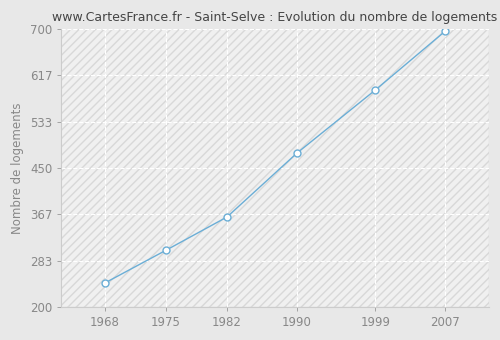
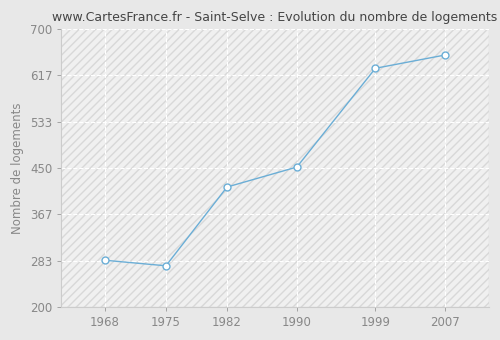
1968: 243 -> 284
1975: 302 -> 274
1982: 362 -> 416
1990: 477 -> 452
1999: 591 -> 630
2007: 697 -> 654
